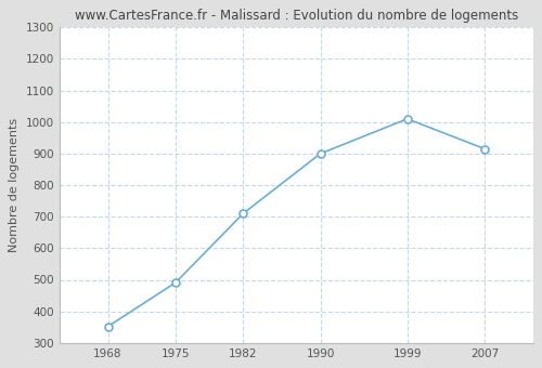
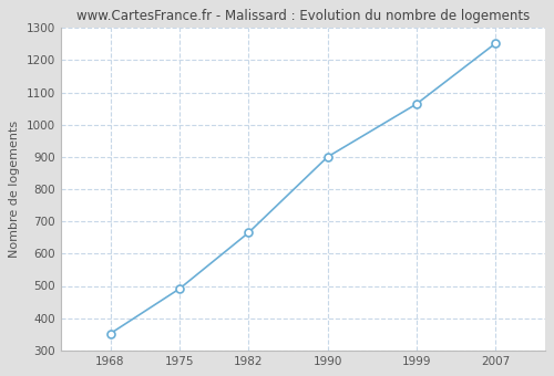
1982: 710 -> 665
1999: 1010 -> 1064
2007: 915 -> 1252
